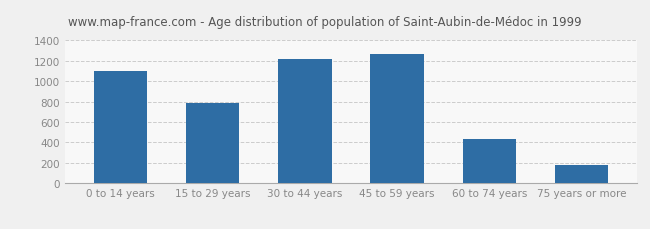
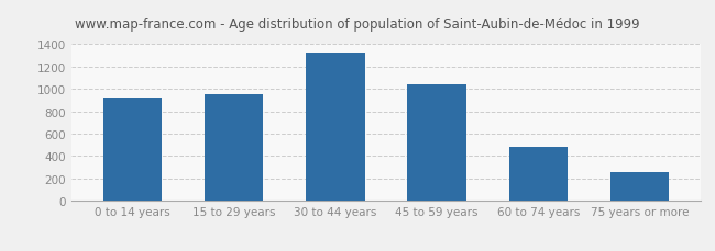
0 to 14 years: 1100 -> 920
15 to 29 years: 780 -> 950
30 to 44 years: 1220 -> 1330
45 to 59 years: 1270 -> 1040
60 to 74 years: 430 -> 480
75 years or more: 180 -> 260
